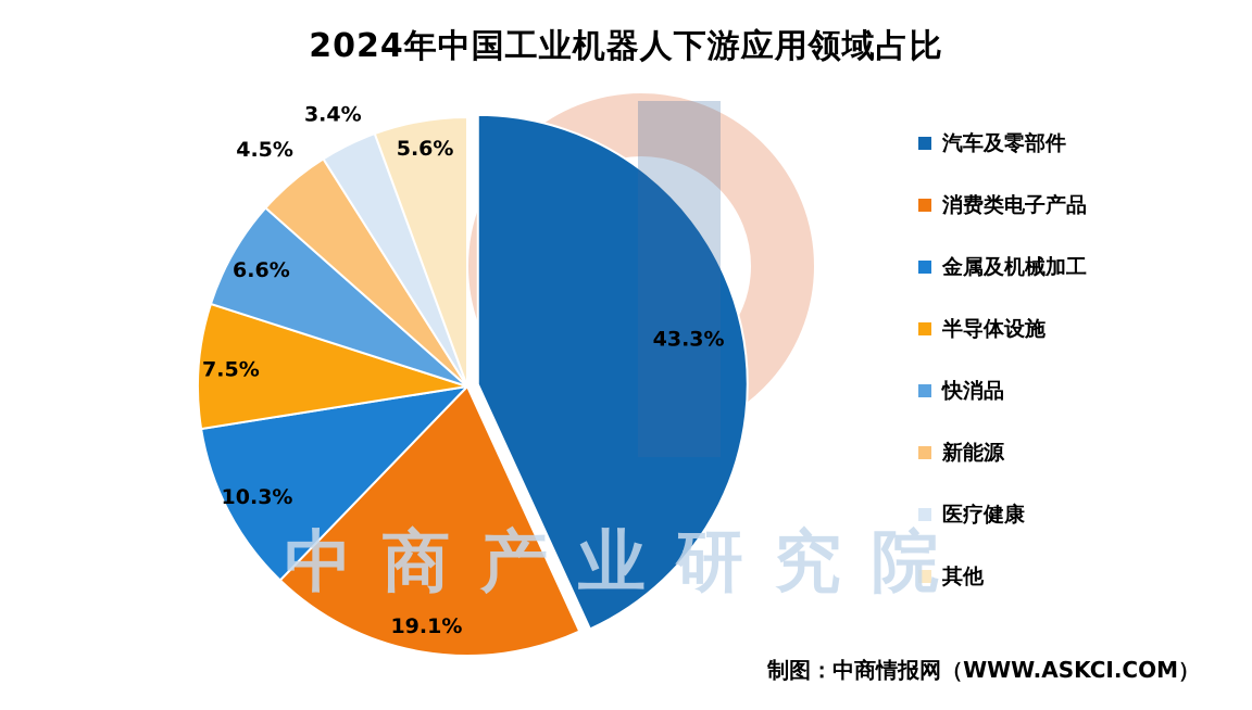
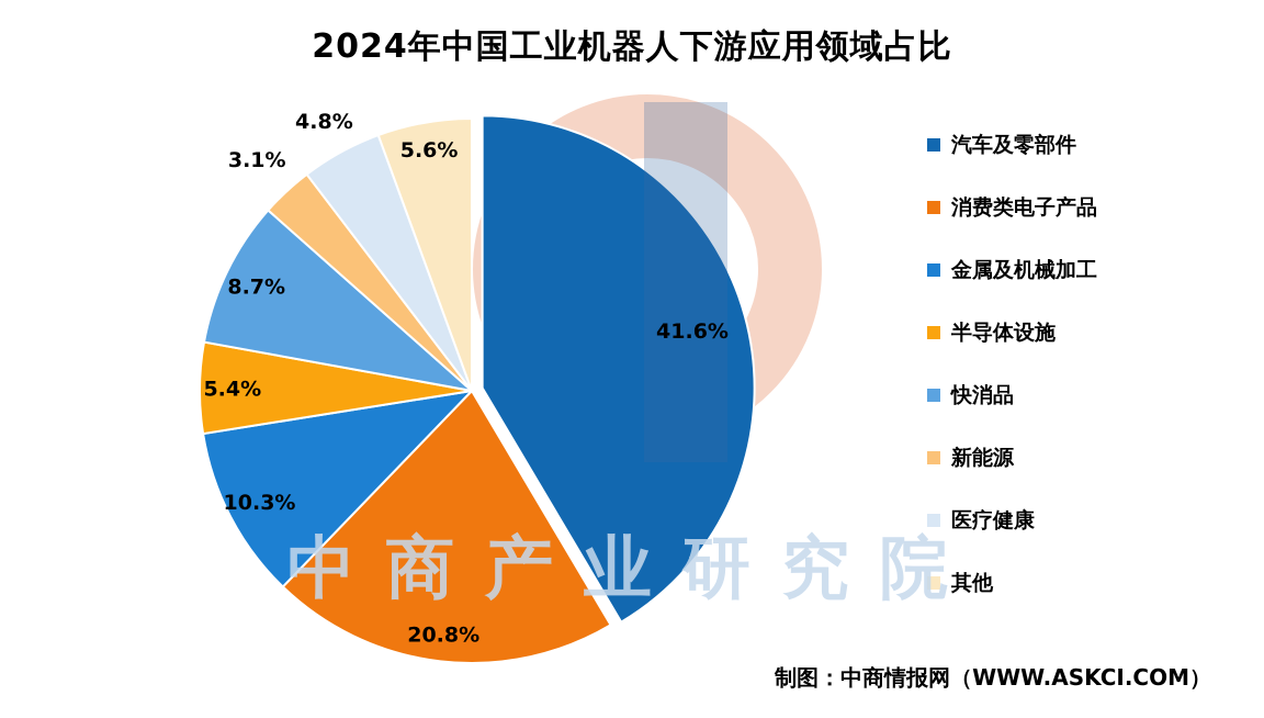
汽车及零部件: 43.3% -> 41.6%
消费类电子产品: 19.1% -> 20.8%
半导体设施: 7.5% -> 5.4%
快消品: 6.6% -> 8.7%
新能源: 4.5% -> 3.1%
医疗健康: 3.4% -> 4.8%
